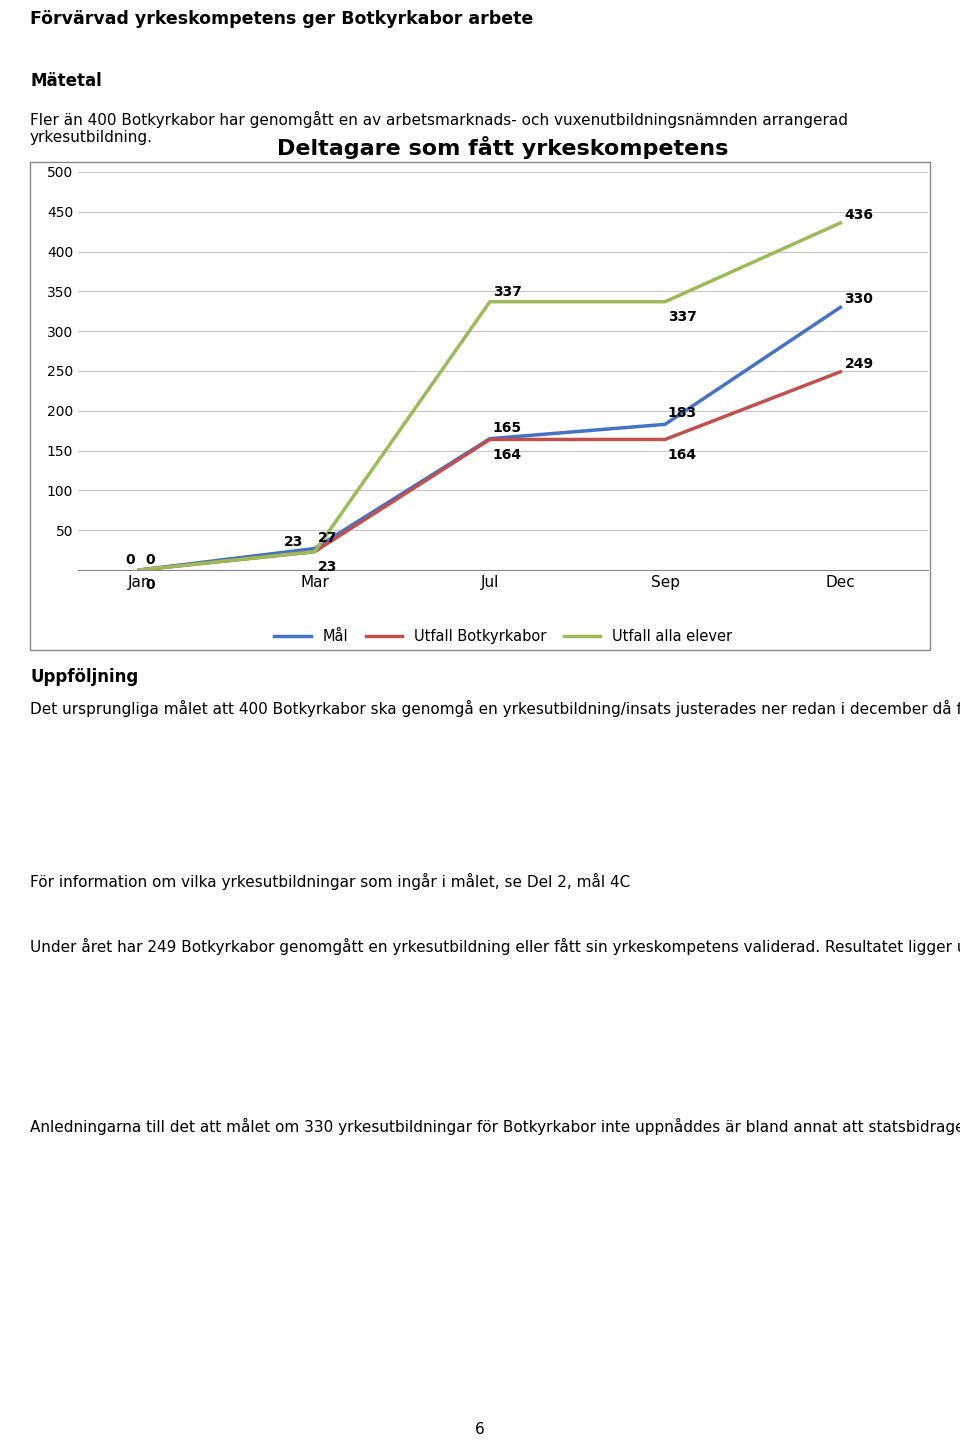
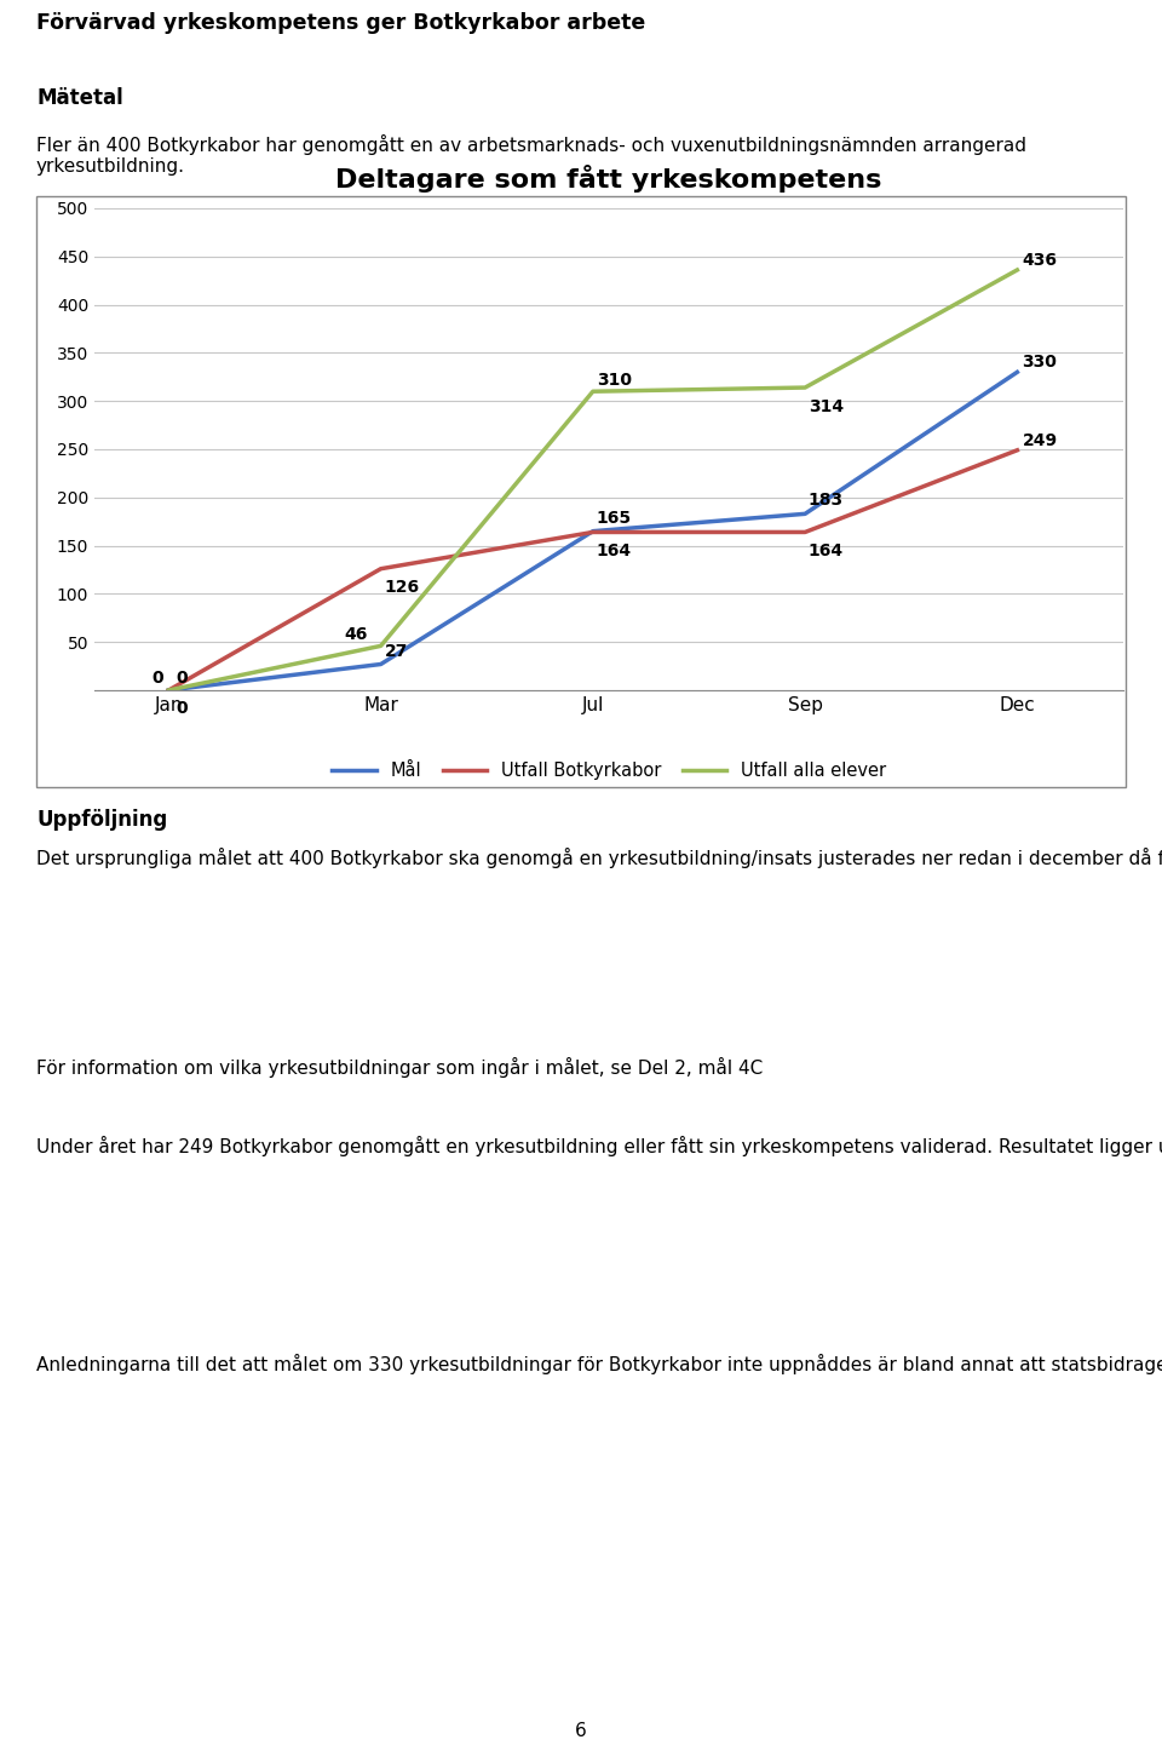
Utfall Botkyrkabor/Mar: 23 -> 126
Utfall alla elever/Mar: 23 -> 46
Utfall alla elever/Jul: 337 -> 310
Utfall alla elever/Sep: 337 -> 314
